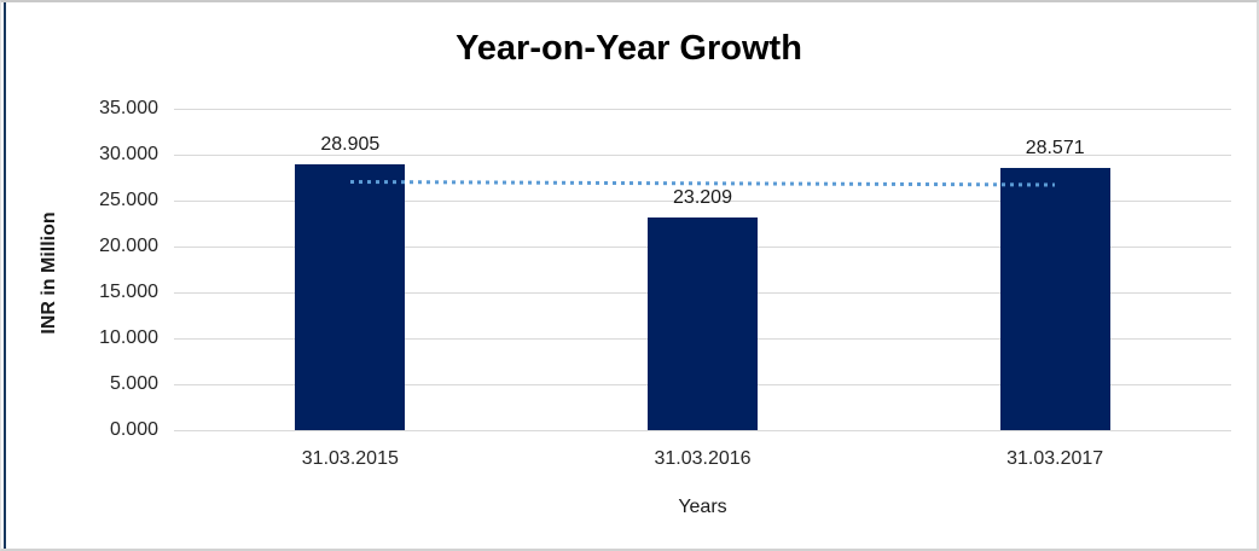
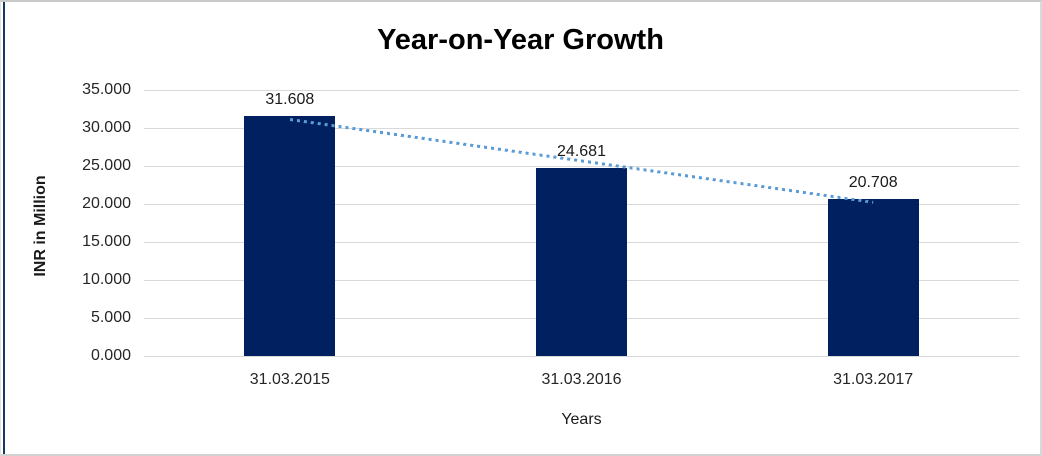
31.03.2015: 28.905 -> 31.608
31.03.2016: 23.209 -> 24.681
31.03.2017: 28.571 -> 20.708
